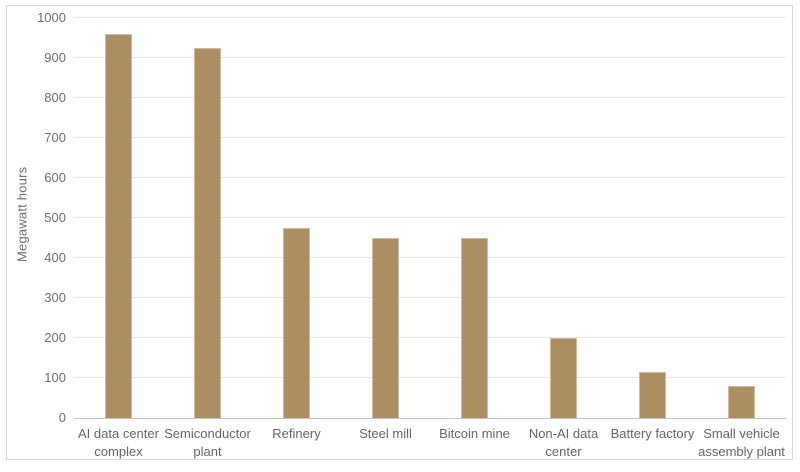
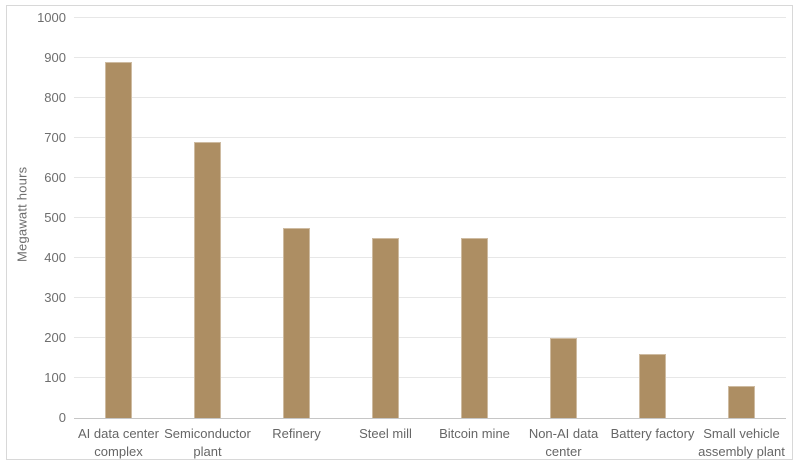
AI data center complex: 960 -> 890
Semiconductor plant: 920 -> 690
Battery factory: 120 -> 160
